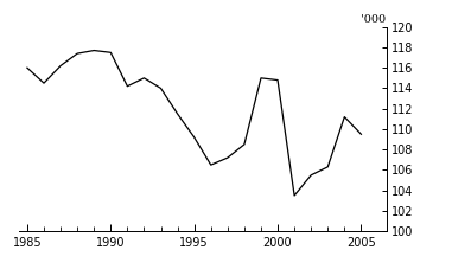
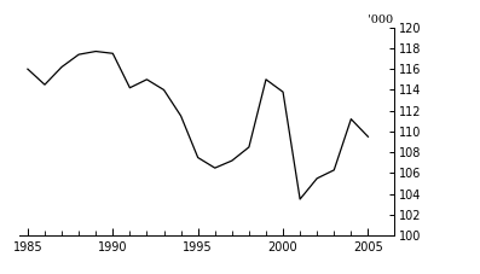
1995: 109.2 -> 107.5
2000: 114.8 -> 113.8
